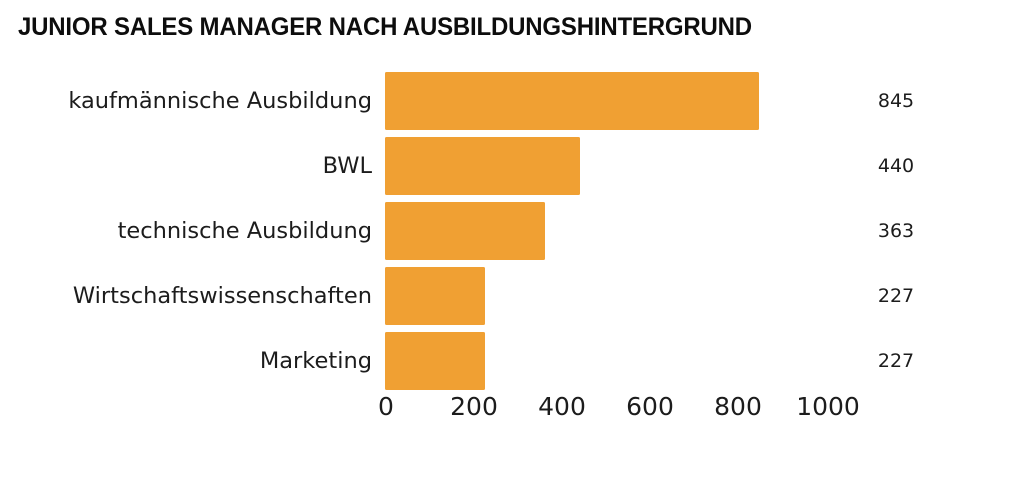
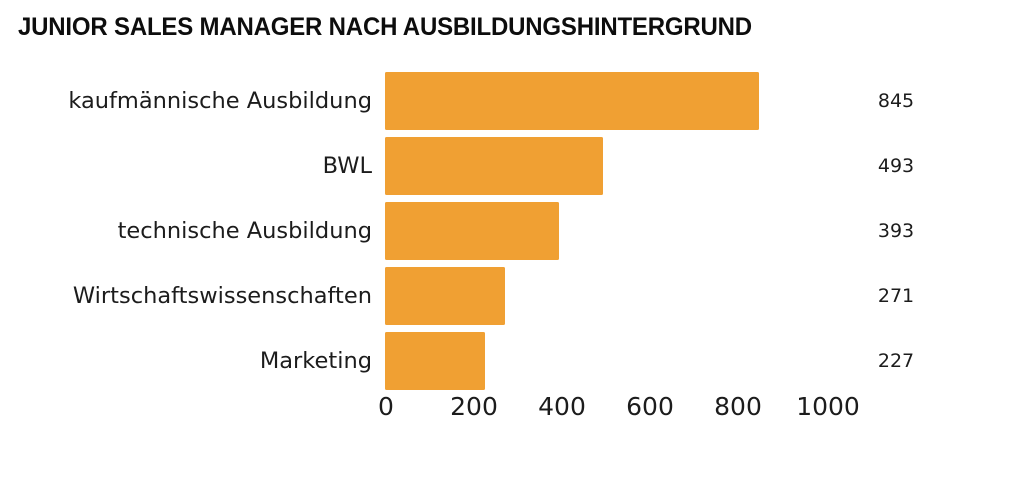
BWL: 440 -> 493
technische Ausbildung: 363 -> 393
Wirtschaftswissenschaften: 227 -> 271
